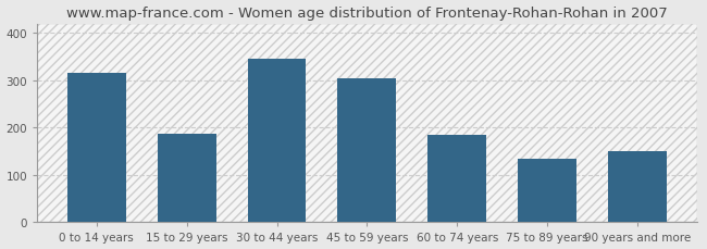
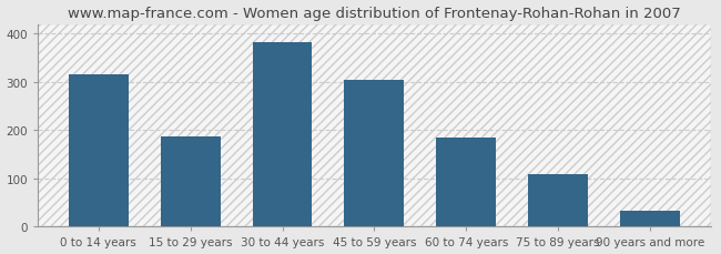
30 to 44 years: 345 -> 381
75 to 89 years: 135 -> 109
90 years and more: 150 -> 33
